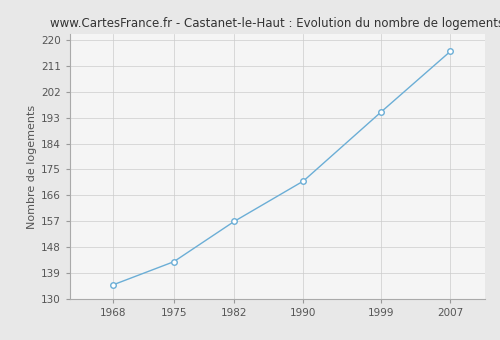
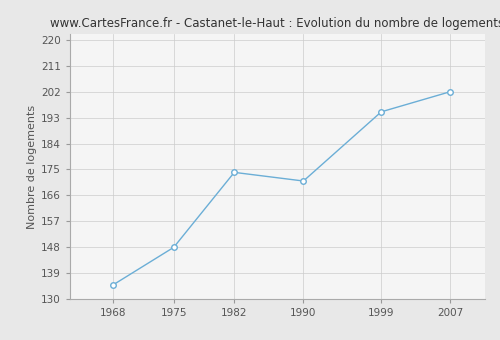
1975: 143 -> 148
1982: 157 -> 174
2007: 216 -> 202
